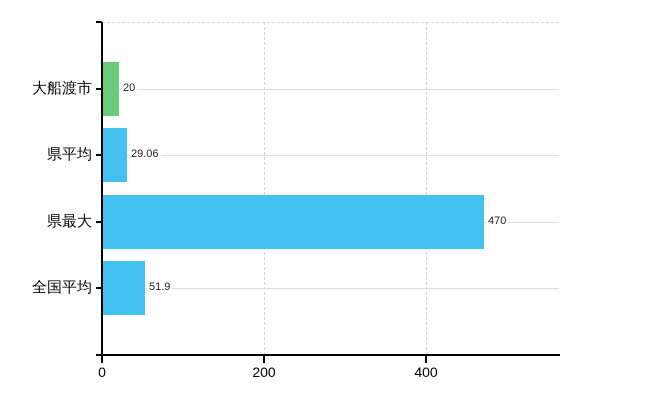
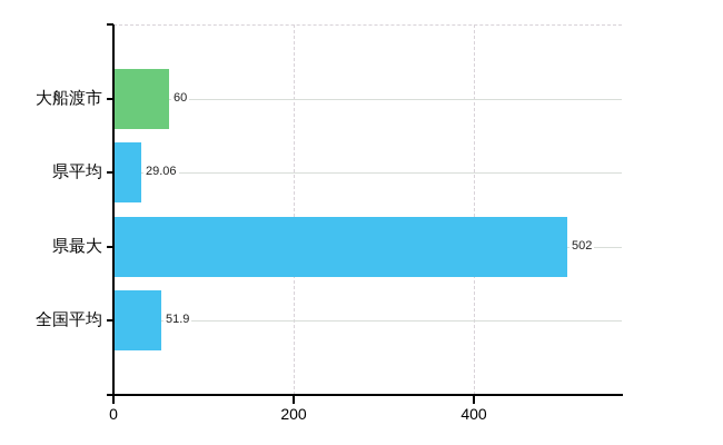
大船渡市: 20 -> 60
県最大: 470 -> 502
